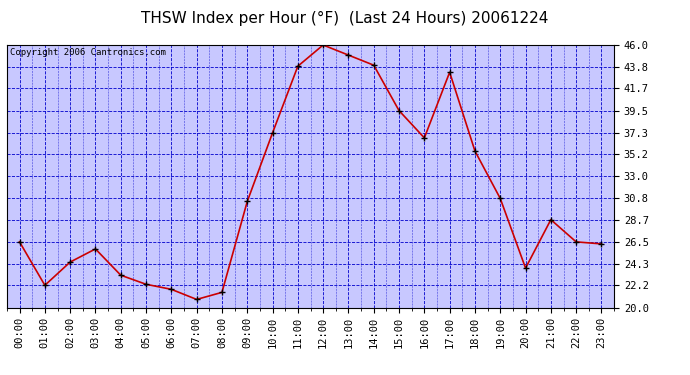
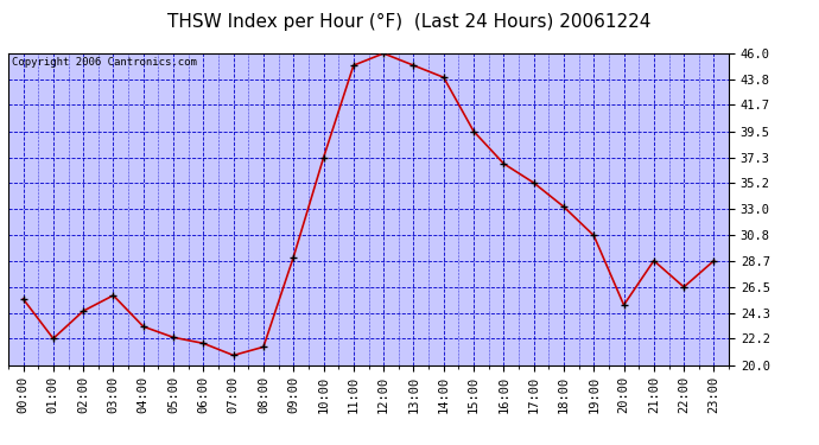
00:00: 26.5 -> 25.5
09:00: 30.5 -> 29.0
11:00: 43.9 -> 45.0
17:00: 43.3 -> 35.2
18:00: 35.5 -> 33.2
20:00: 23.9 -> 25.0
23:00: 26.3 -> 28.7
